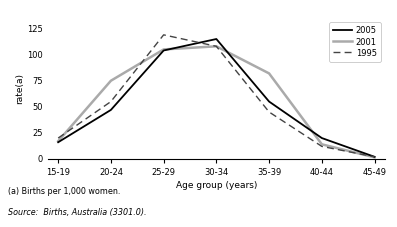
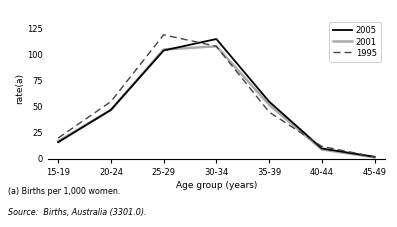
2001/20-24: 75 -> 47
2001/35-39: 82 -> 52
2005/40-44: 20 -> 10
2001/40-44: 14 -> 9
